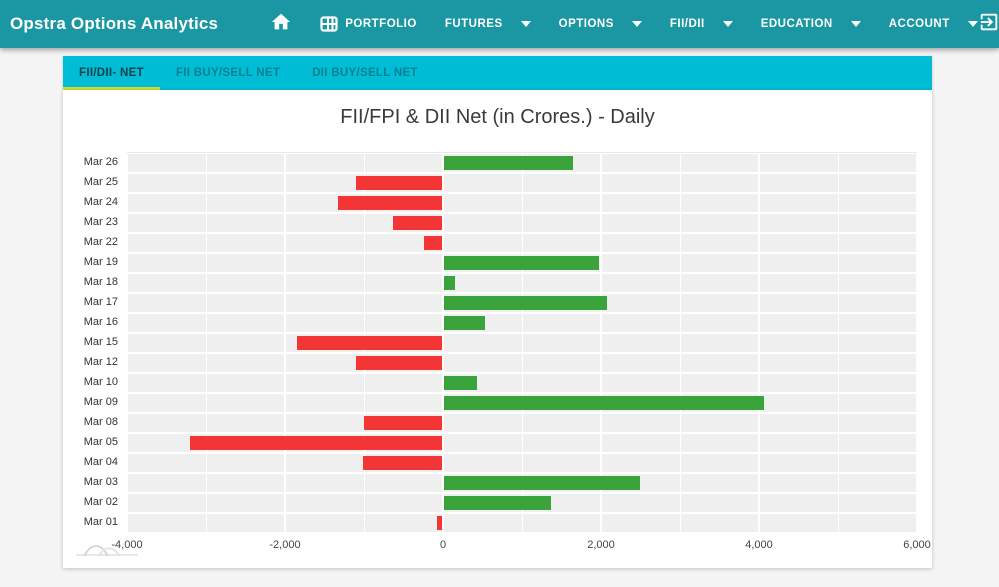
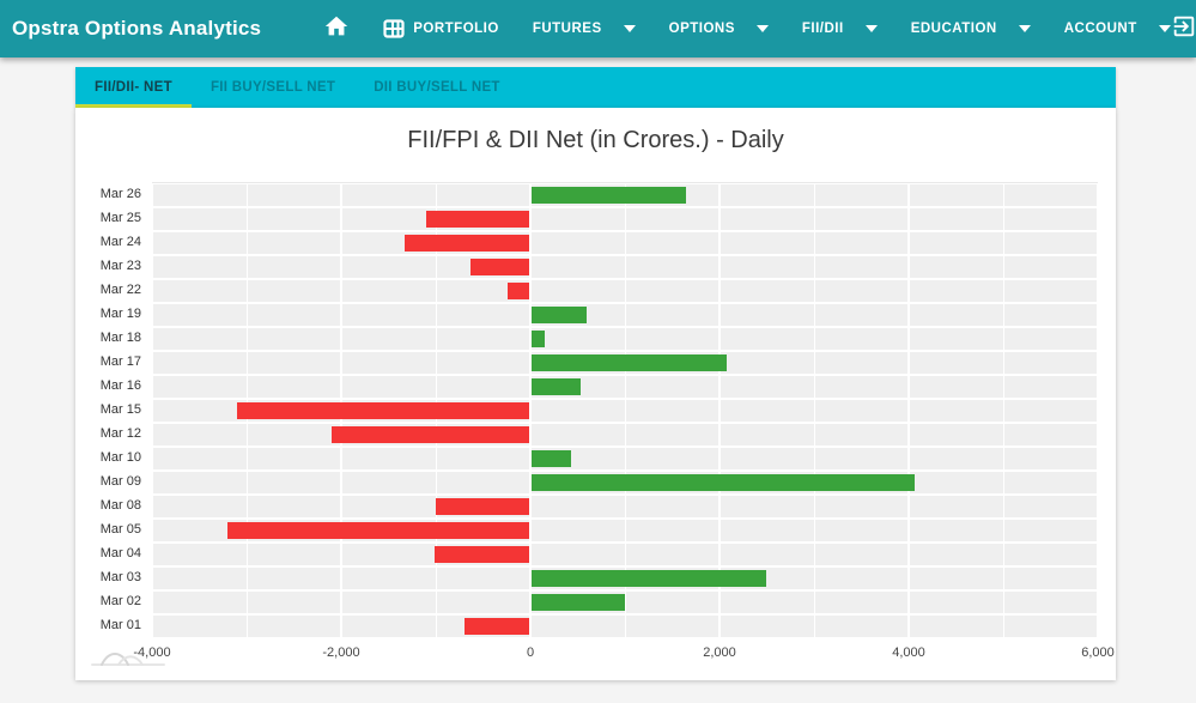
Mar 19: 2000 -> 600
Mar 15: -1800 -> -3100
Mar 12: -1100 -> -2100
Mar 02: 1400 -> 1000
Mar 01: -100 -> -700
